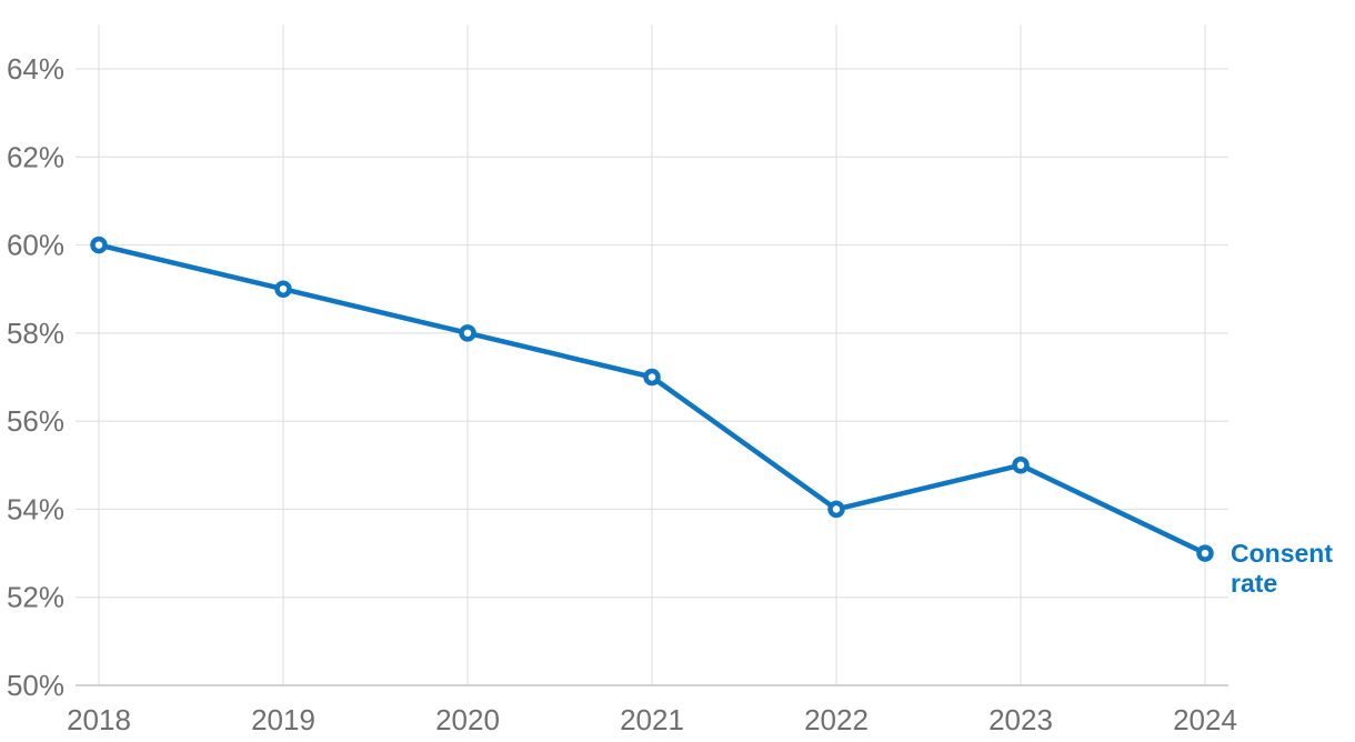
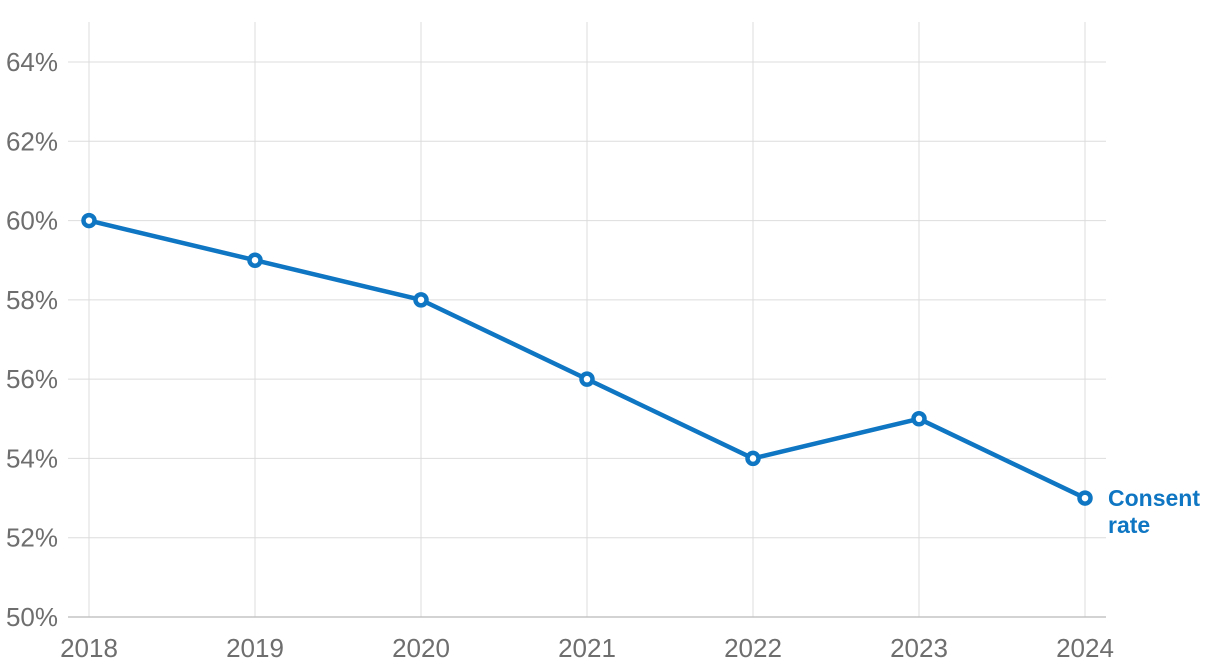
2021: 57% -> 56%
